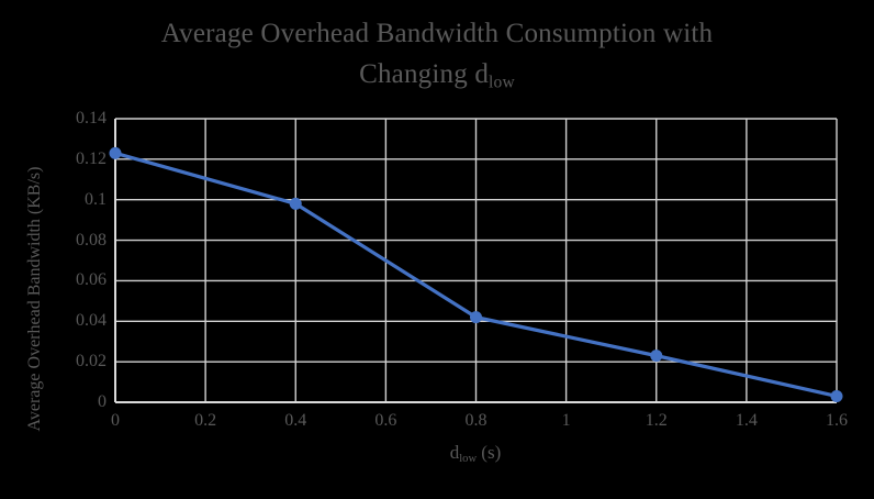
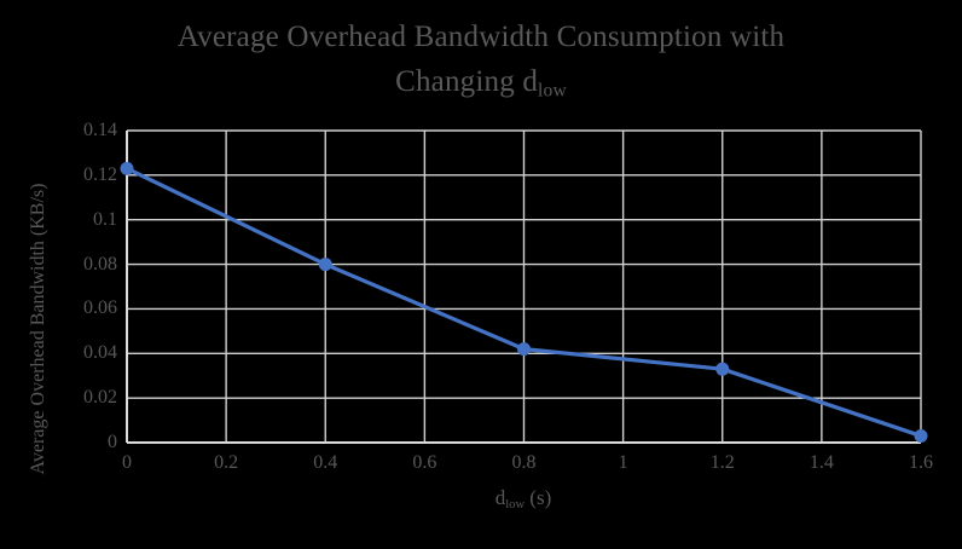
0.4: 0.098 -> 0.080
1.2: 0.023 -> 0.033
